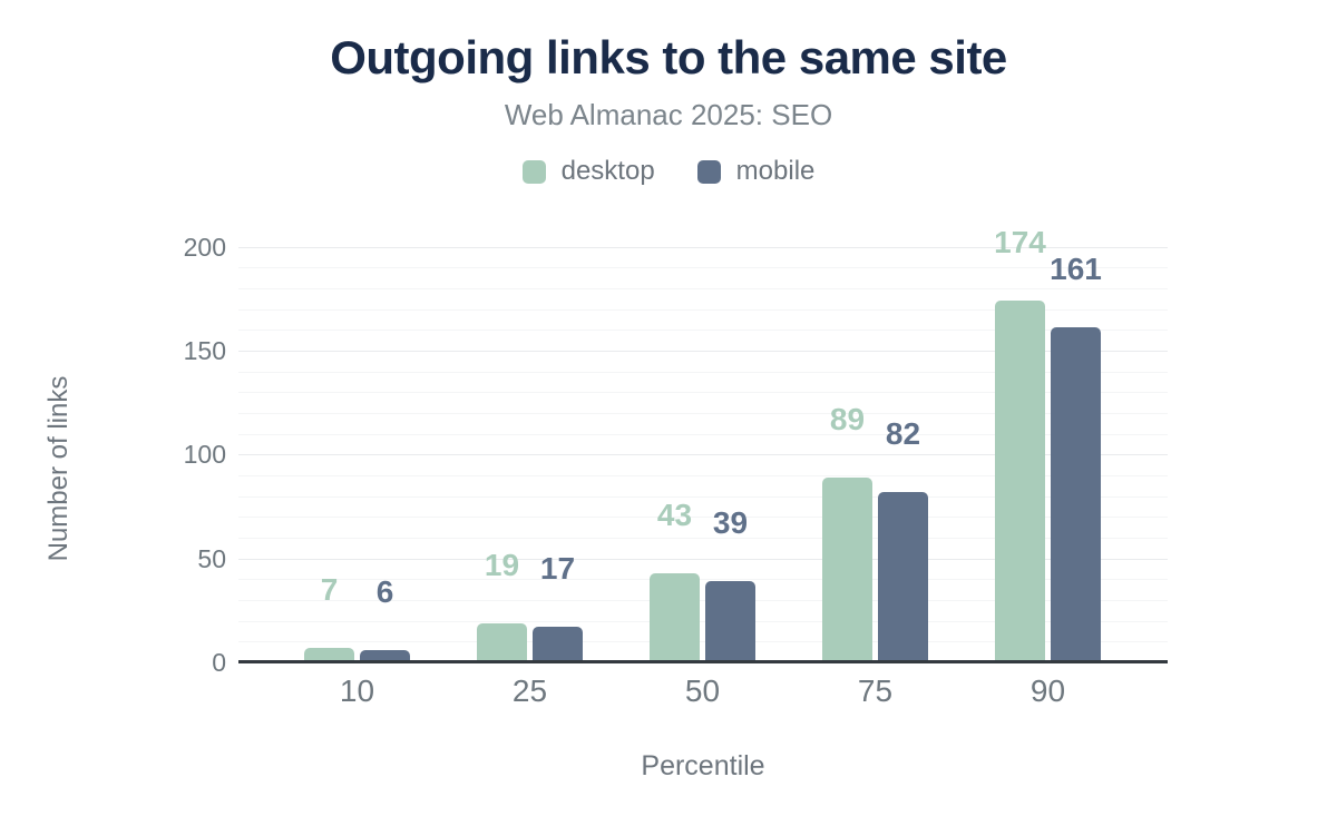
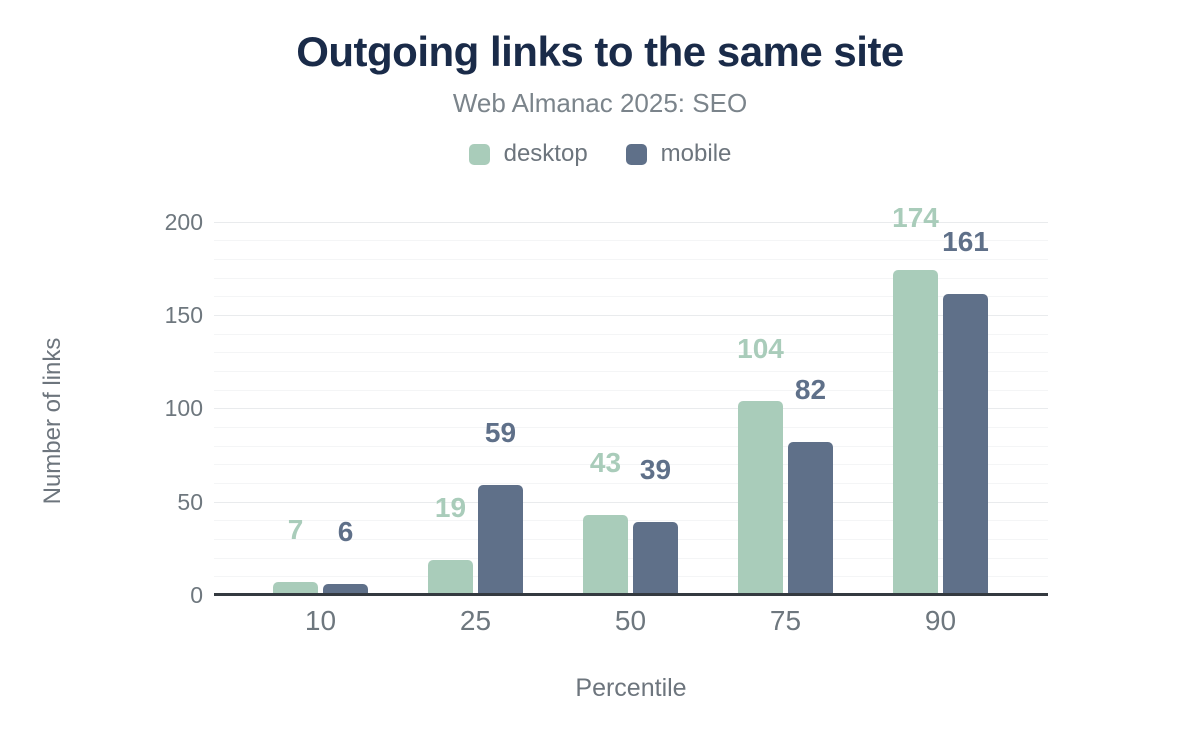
mobile/25: 17 -> 59
desktop/75: 89 -> 104
